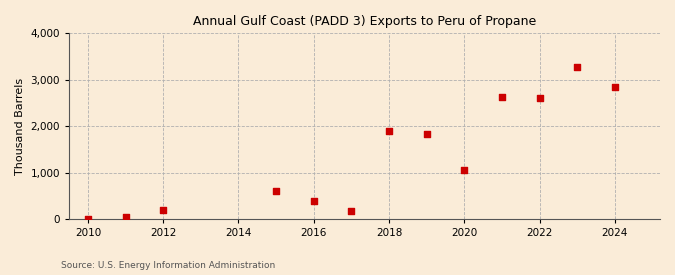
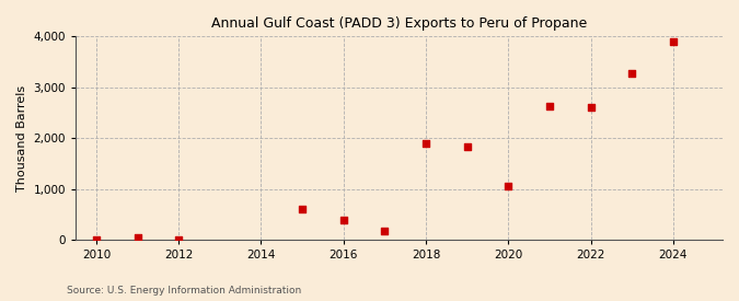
2012: 200 -> 10
2024: 2,850 -> 3,900
